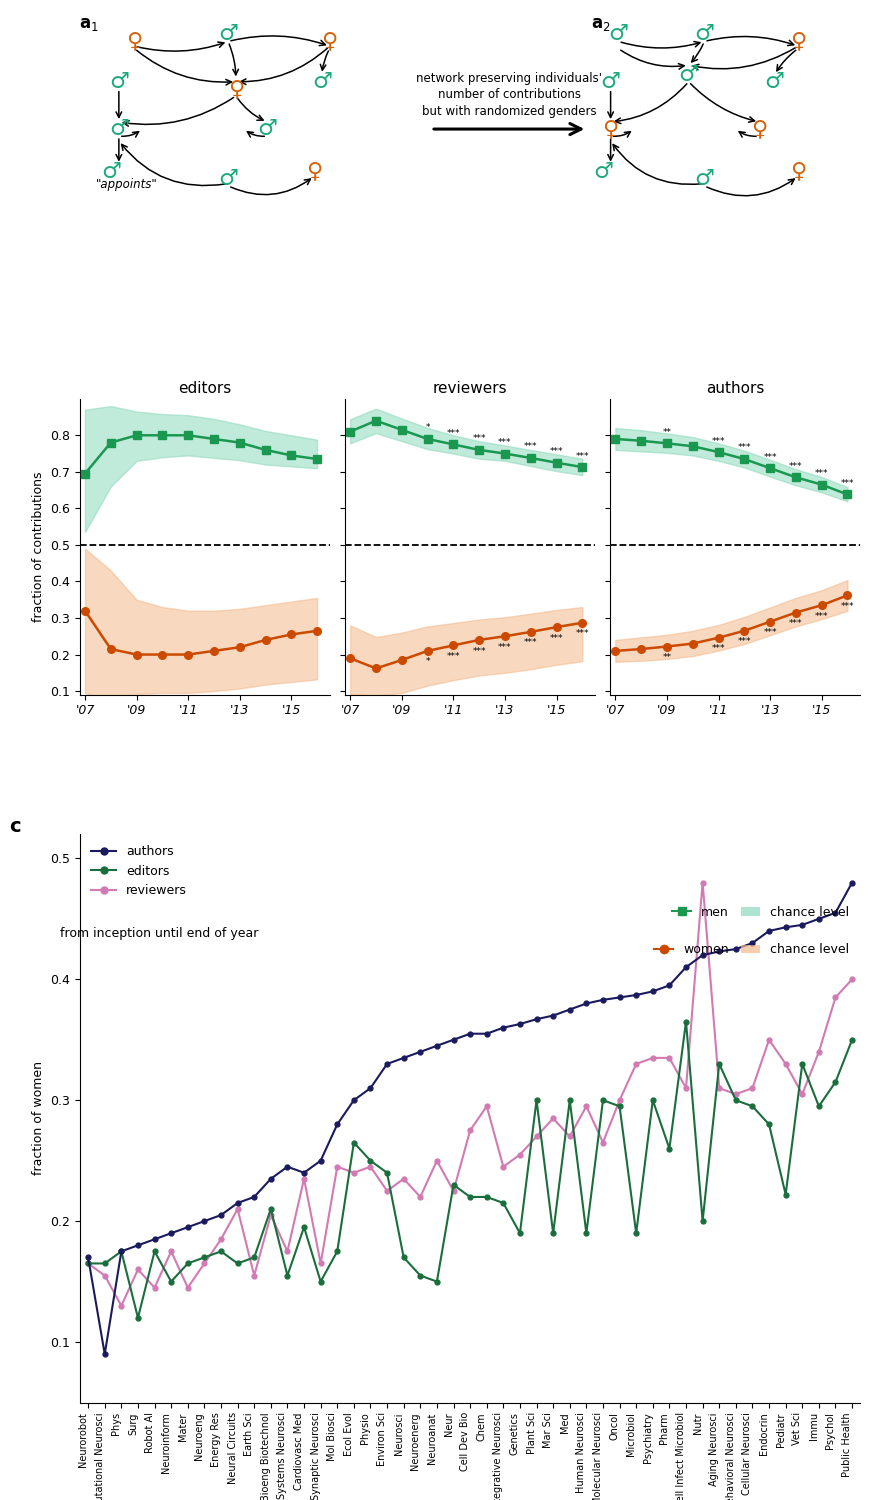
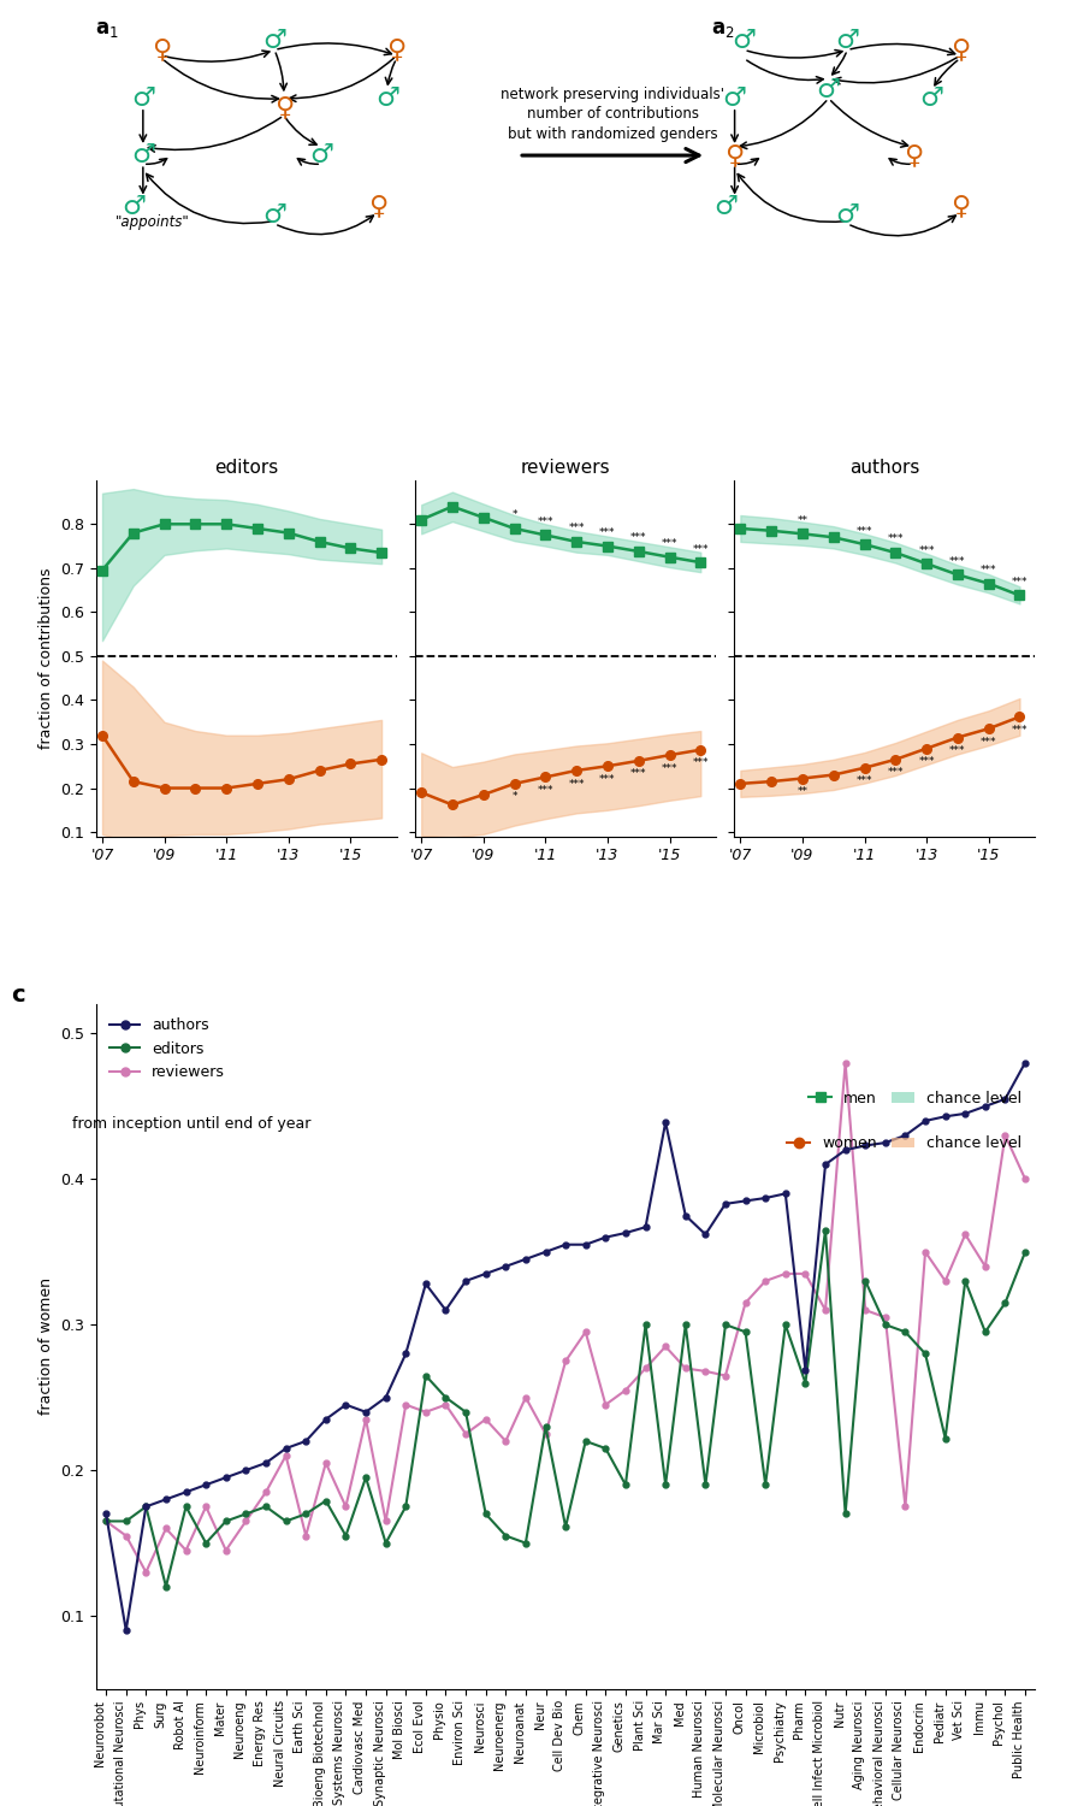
editors/Bioeng Biotechnol: 0.210 -> 0.179
authors/Ecol Evol: 0.300 -> 0.328
editors/Cell Dev Bio: 0.220 -> 0.161
authors/Mar Sci: 0.370 -> 0.439
authors/Human Neurosci: 0.380 -> 0.362
reviewers/Human Neurosci: 0.295 -> 0.268
reviewers/Oncol: 0.300 -> 0.315
authors/Pharm: 0.395 -> 0.269
editors/Nutr: 0.200 -> 0.170
reviewers/Cellular Neurosci: 0.310 -> 0.175
reviewers/Vet Sci: 0.305 -> 0.362
reviewers/Psychol: 0.385 -> 0.430
